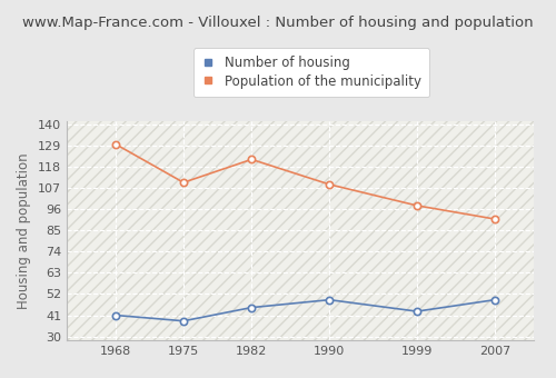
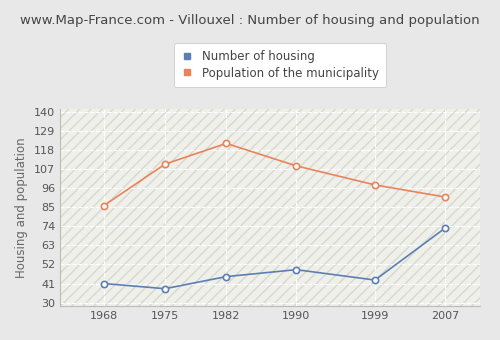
Population of the municipality/1968: 130 -> 86
Number of housing/2007: 49 -> 73
